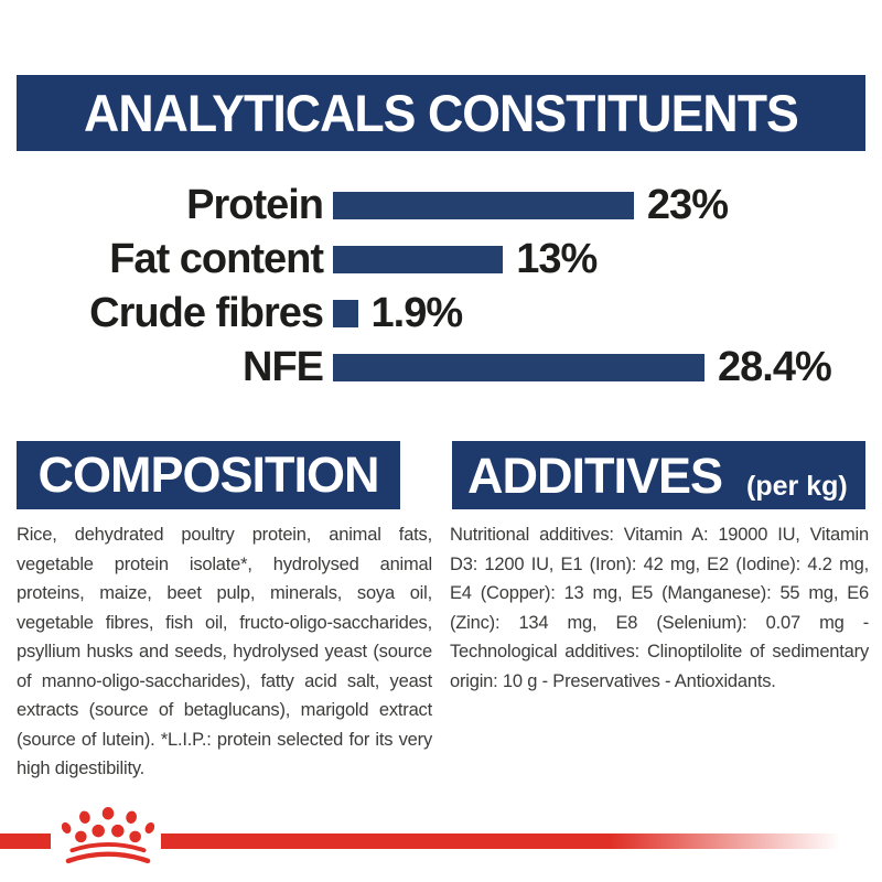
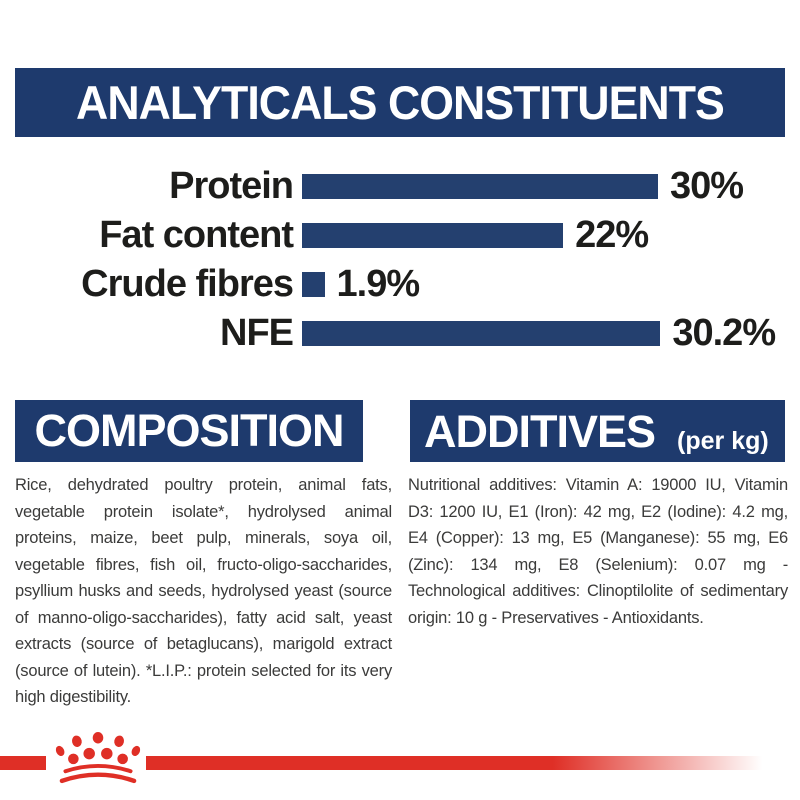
Protein: 23% -> 30%
Fat content: 13% -> 22%
NFE: 28.4% -> 30.2%
